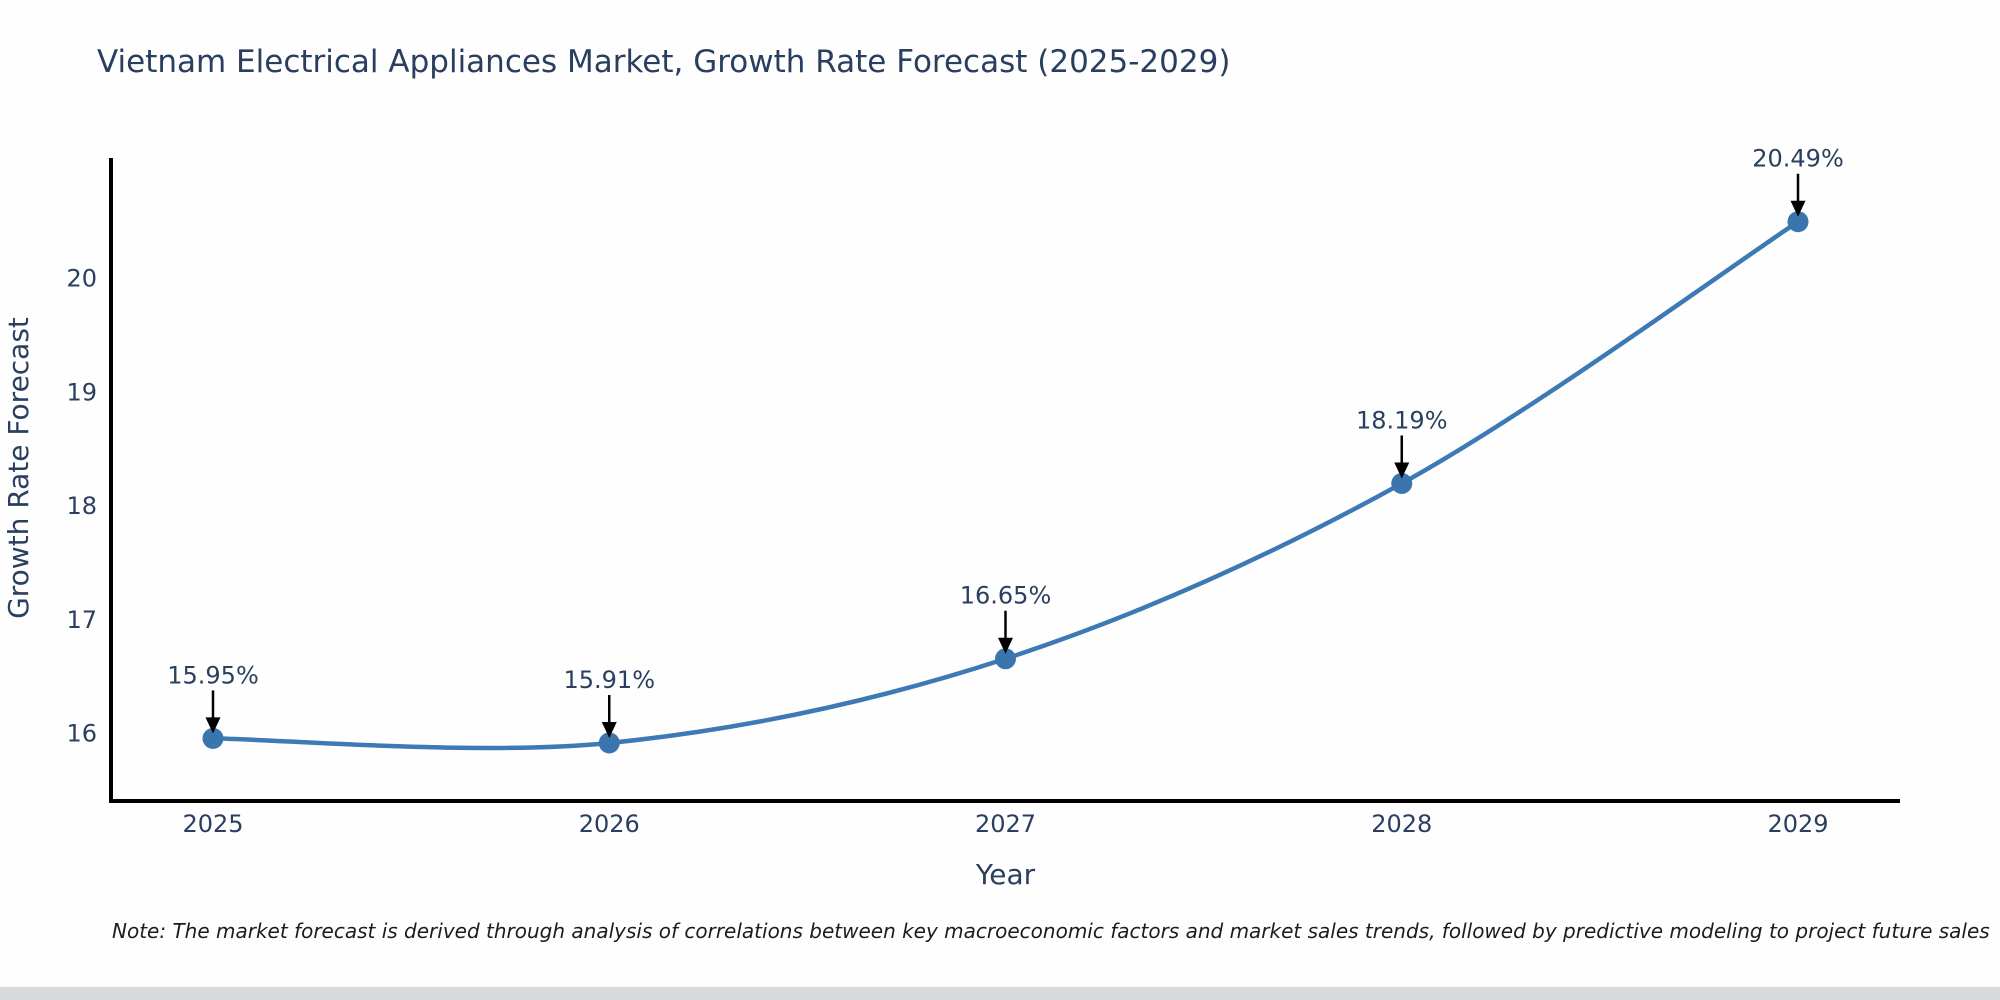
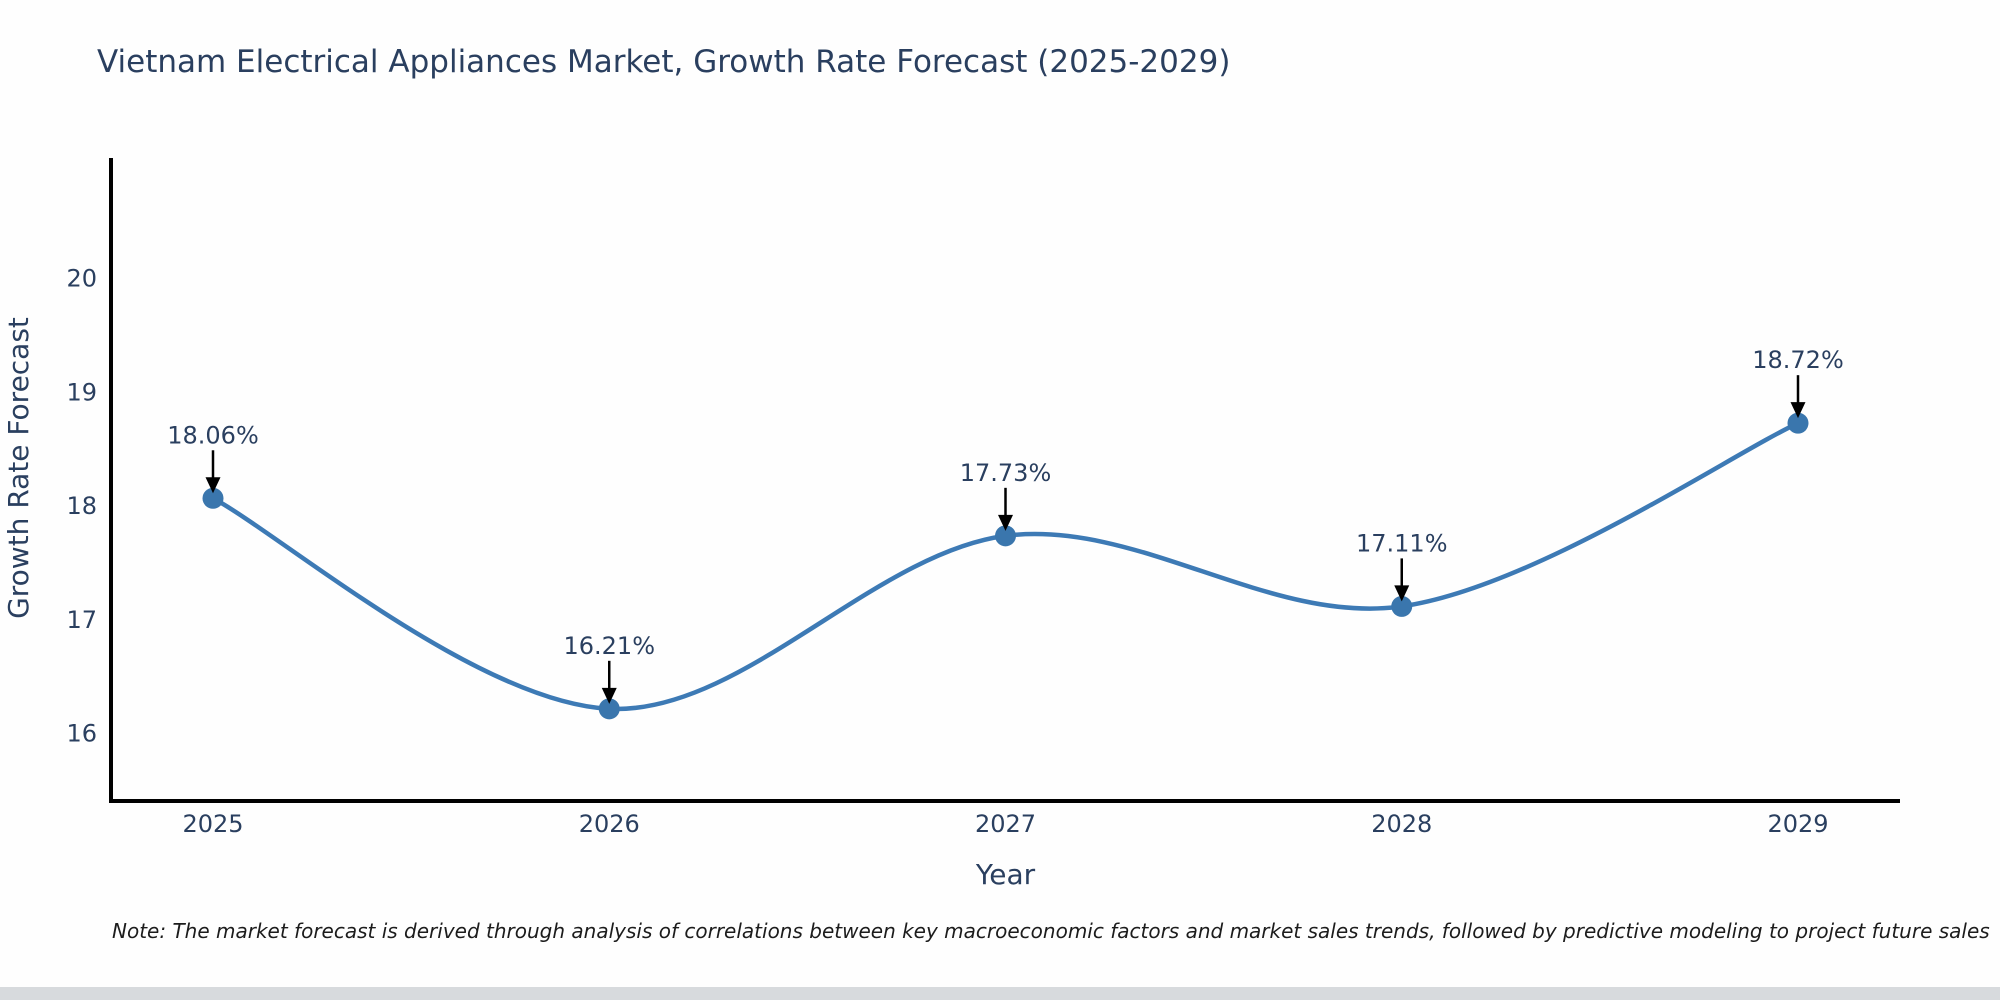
2025: 15.95% -> 18.06%
2026: 15.91% -> 16.21%
2027: 16.65% -> 17.73%
2028: 18.19% -> 17.11%
2029: 20.49% -> 18.72%
